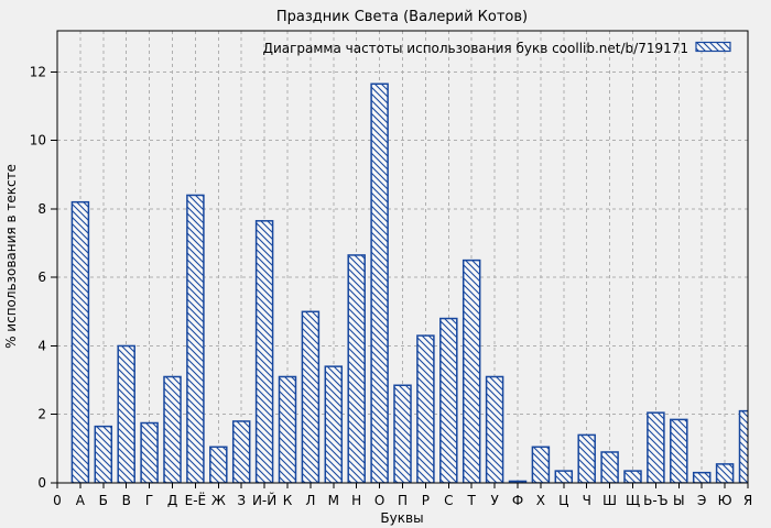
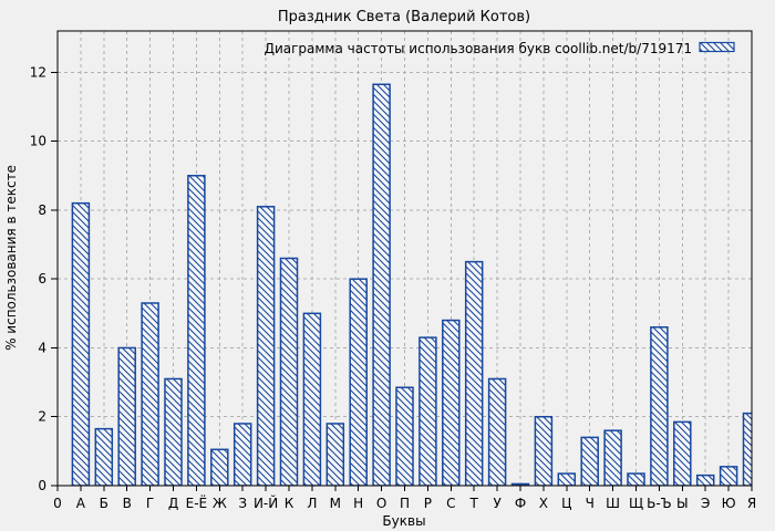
Г: 1.8 -> 5.3
Е-Ё: 8.4 -> 9.0
И-Й: 7.7 -> 8.1
К: 3.1 -> 6.6
М: 3.4 -> 1.8
Н: 6.7 -> 6.0
Х: 1.1 -> 2.0
Ш: 0.9 -> 1.6
Ь-Ъ: 2.0 -> 4.6
